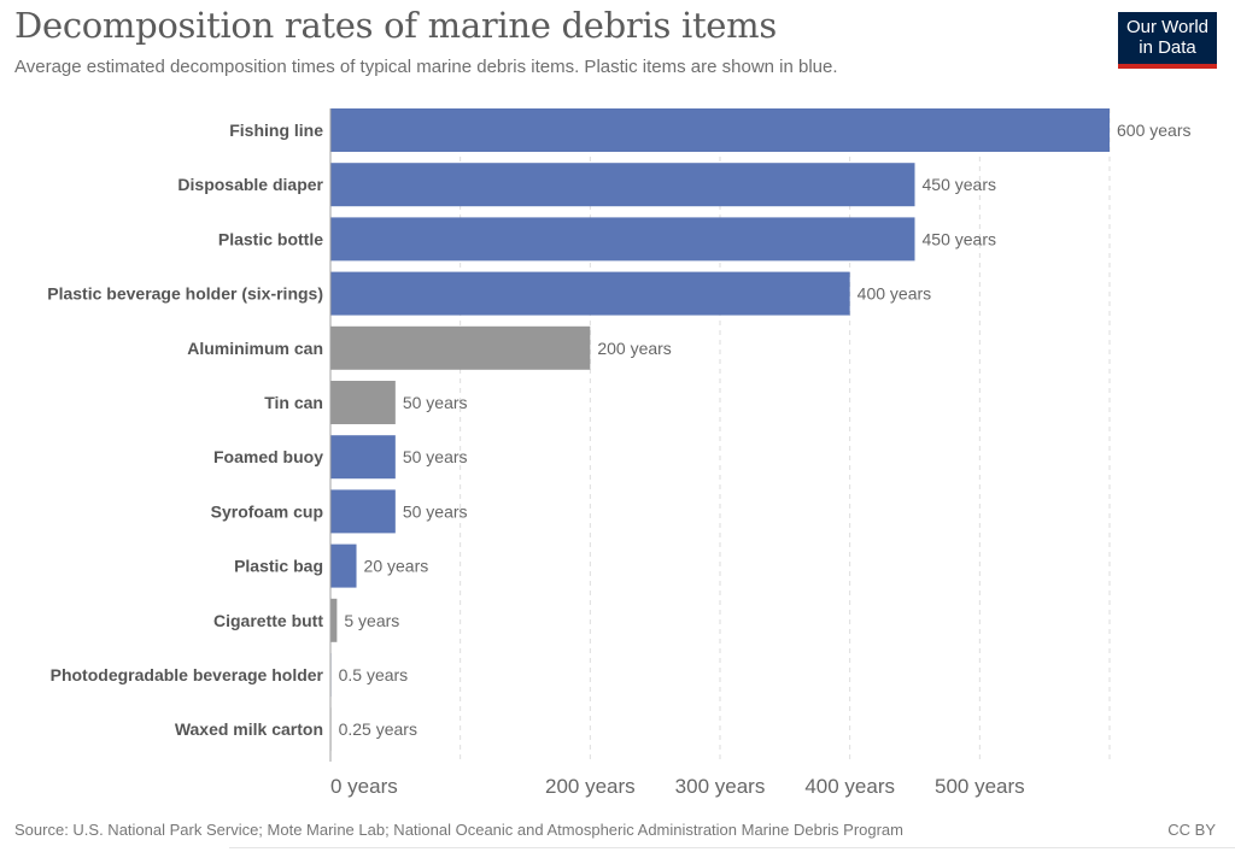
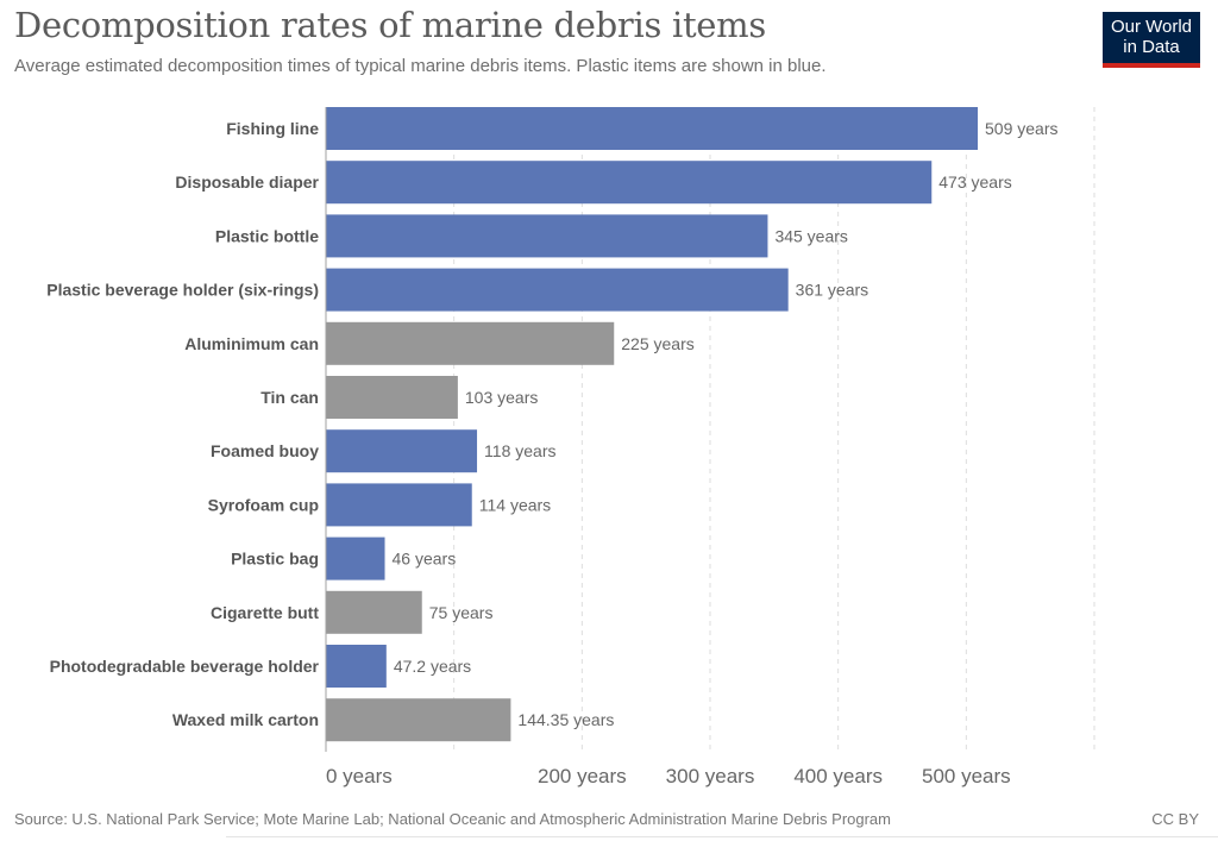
Fishing line: 600 -> 509
Disposable diaper: 450 -> 473
Plastic bottle: 450 -> 345
Plastic beverage holder (six-rings): 400 -> 361
Aluminimum can: 200 -> 225
Tin can: 50 -> 103
Foamed buoy: 50 -> 118
Syrofoam cup: 50 -> 114
Plastic bag: 20 -> 46
Cigarette butt: 5 -> 75
Photodegradable beverage holder: 0.5 -> 47.2
Waxed milk carton: 0.25 -> 144.35
